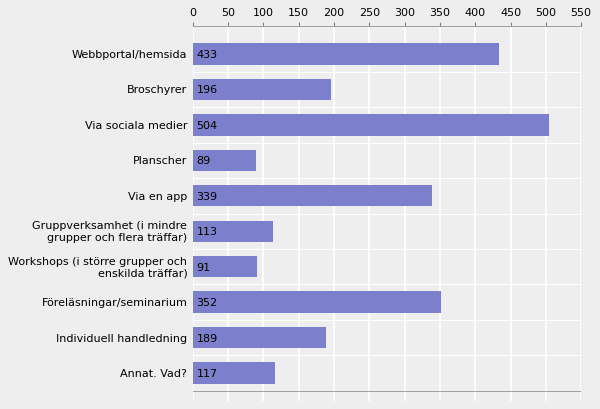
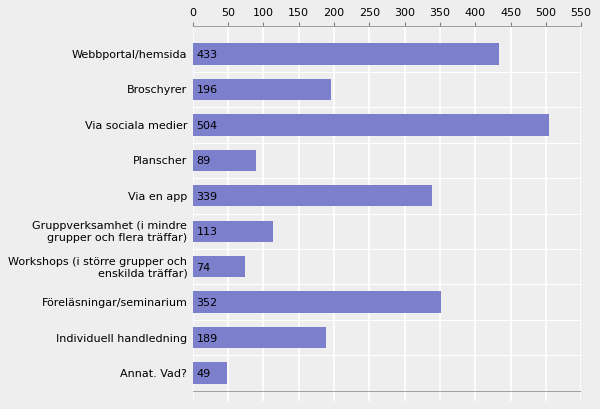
Workshops (i större grupper och enskilda träffar): 91 -> 74
Annat. Vad?: 117 -> 49
